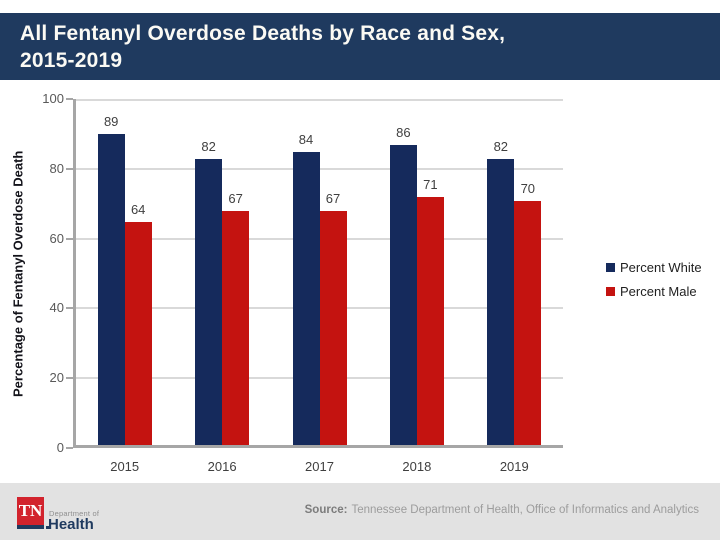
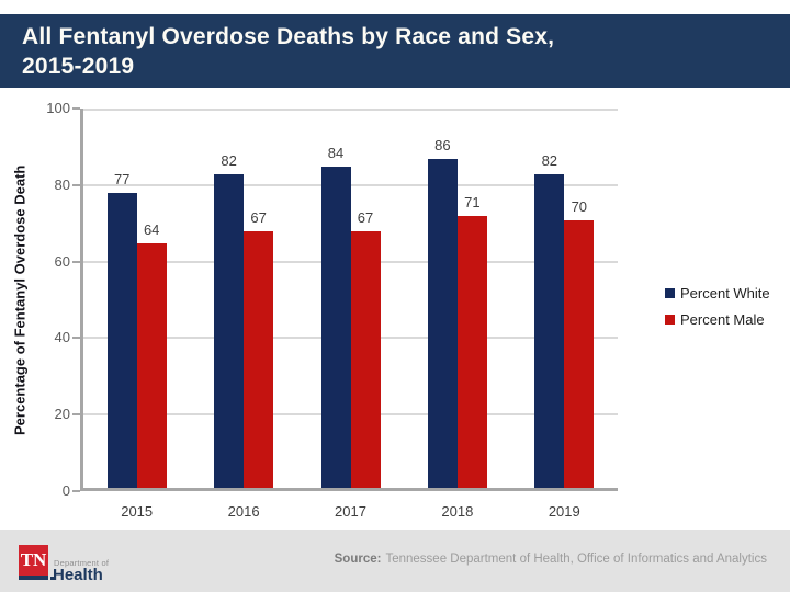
Percent White/2015: 89 -> 77
